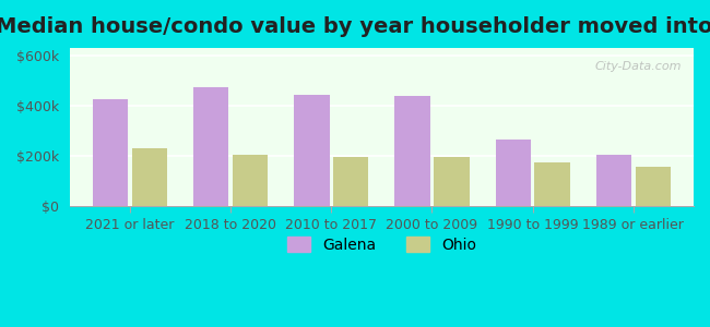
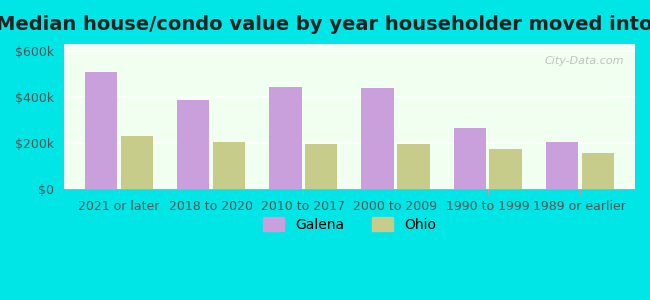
Galena/2021 or later: $425k -> $510k
Galena/2018 to 2020: $475k -> $385k
